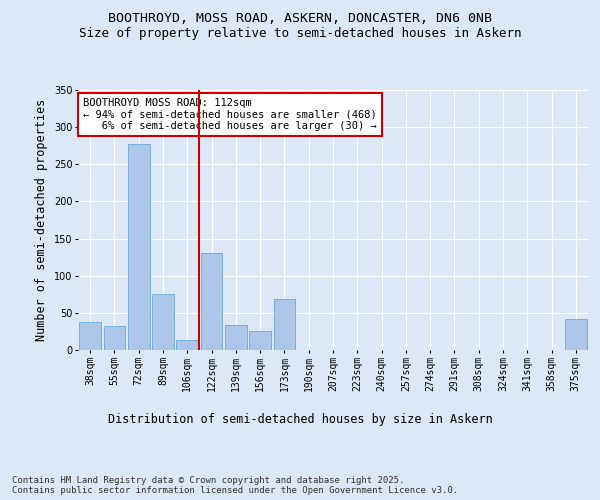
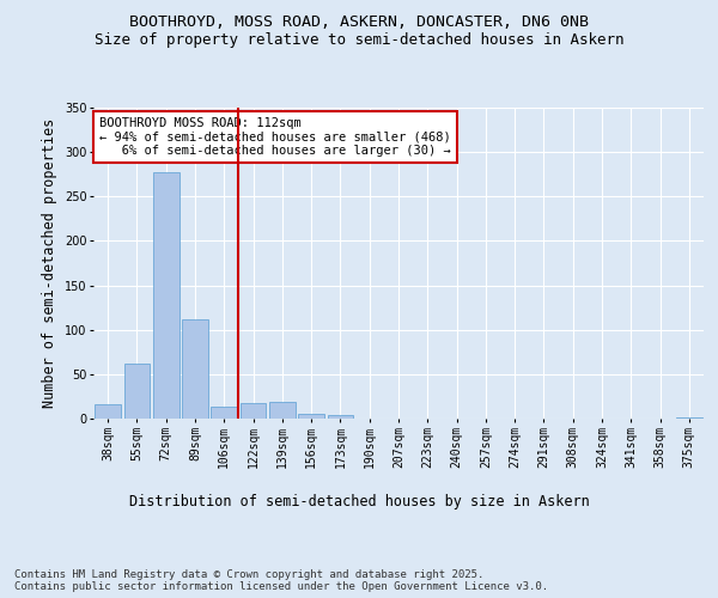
38sqm: 38 -> 16
55sqm: 32 -> 62
89sqm: 76 -> 112
122sqm: 130 -> 18
139sqm: 34 -> 19
156sqm: 26 -> 5
173sqm: 68 -> 4
375sqm: 42 -> 1
